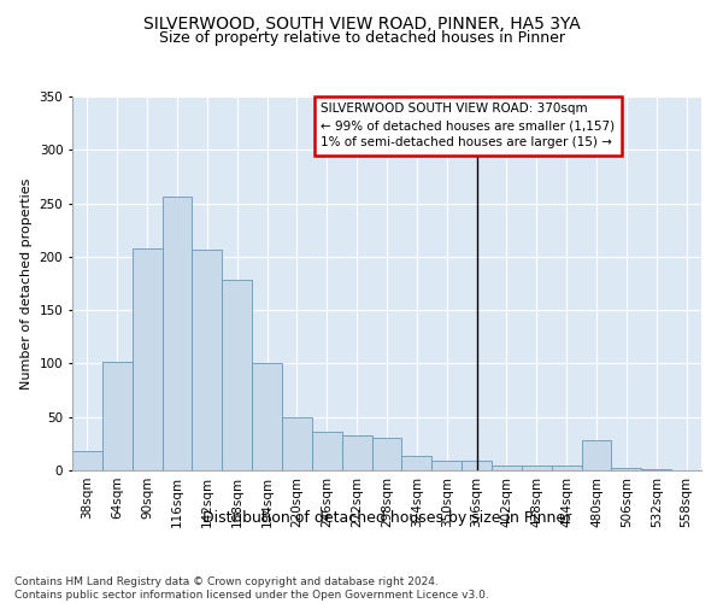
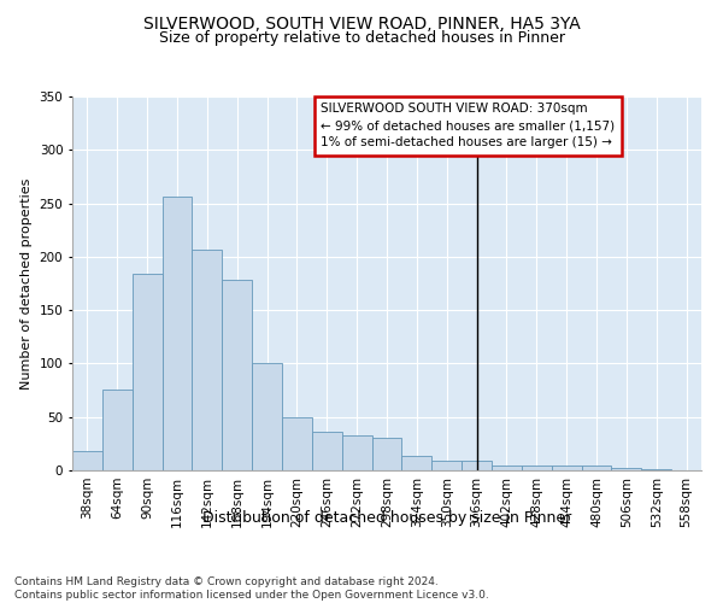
64sqm: 102 -> 76
90sqm: 208 -> 184
480sqm: 28 -> 5
